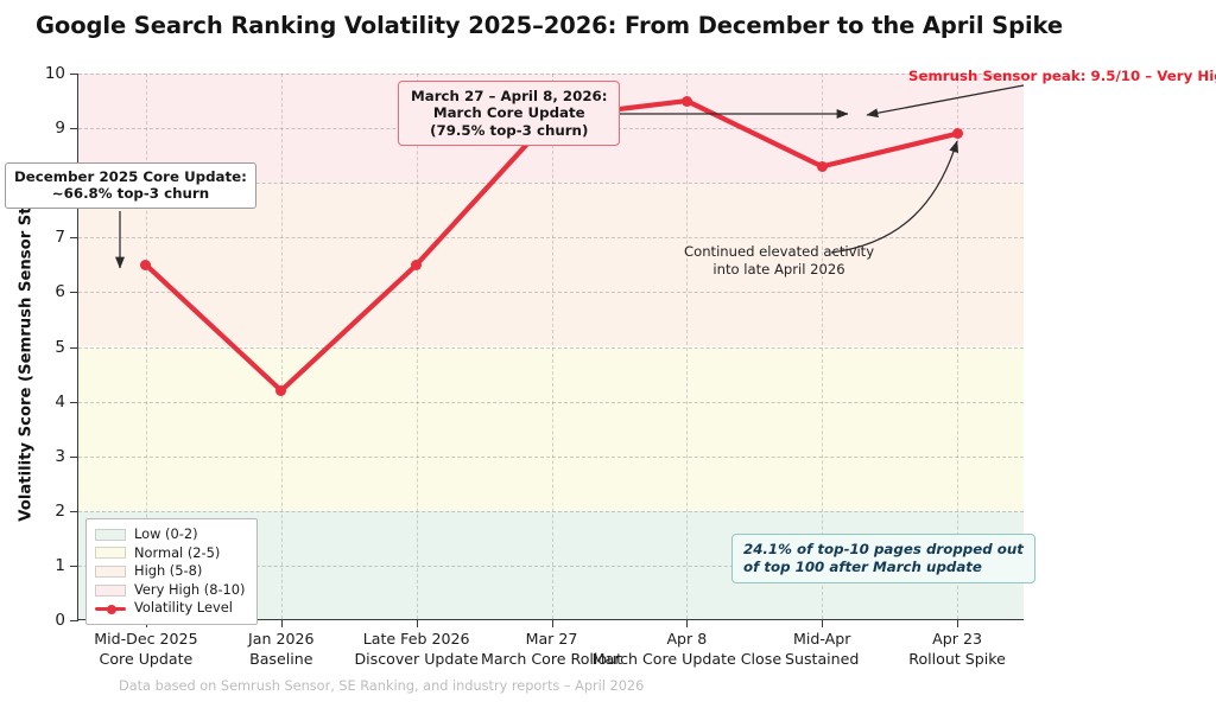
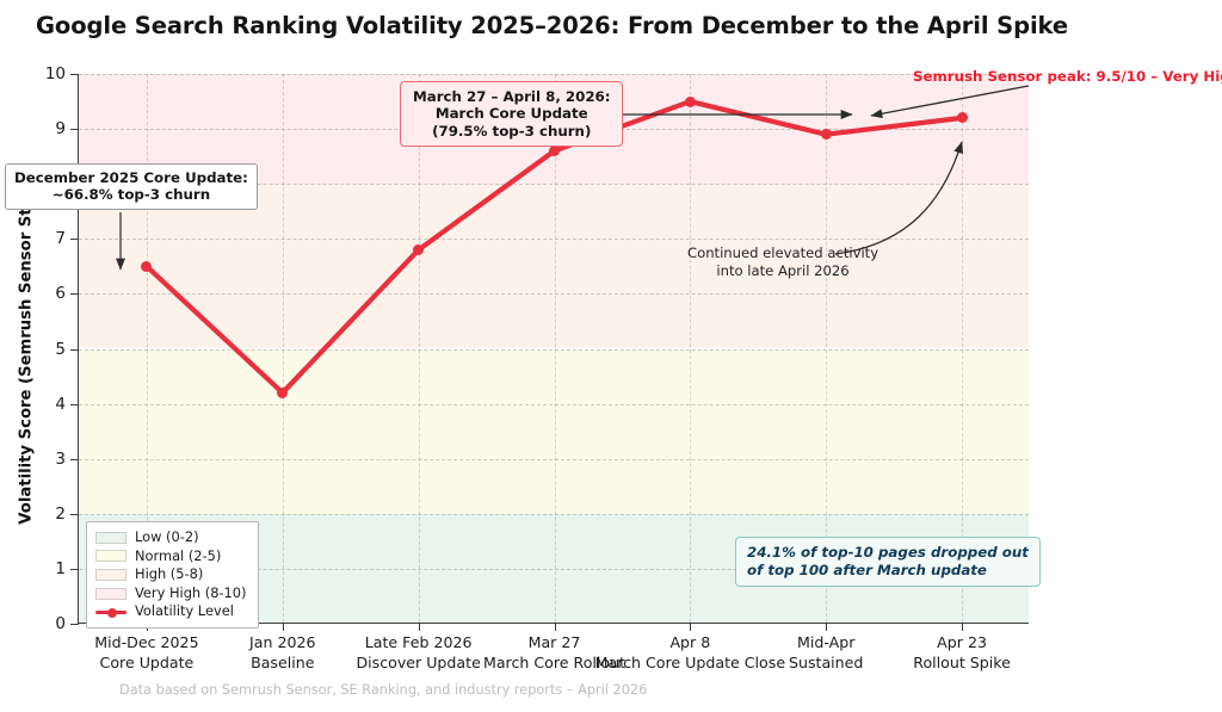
Late Feb 2026 Discover Update: 6.5 -> 6.8
Mar 27 March Core Rollout: 9.2 -> 8.6
Mid-Apr Sustained: 8.3 -> 8.9
Apr 23 Rollout Spike: 8.9 -> 9.2
